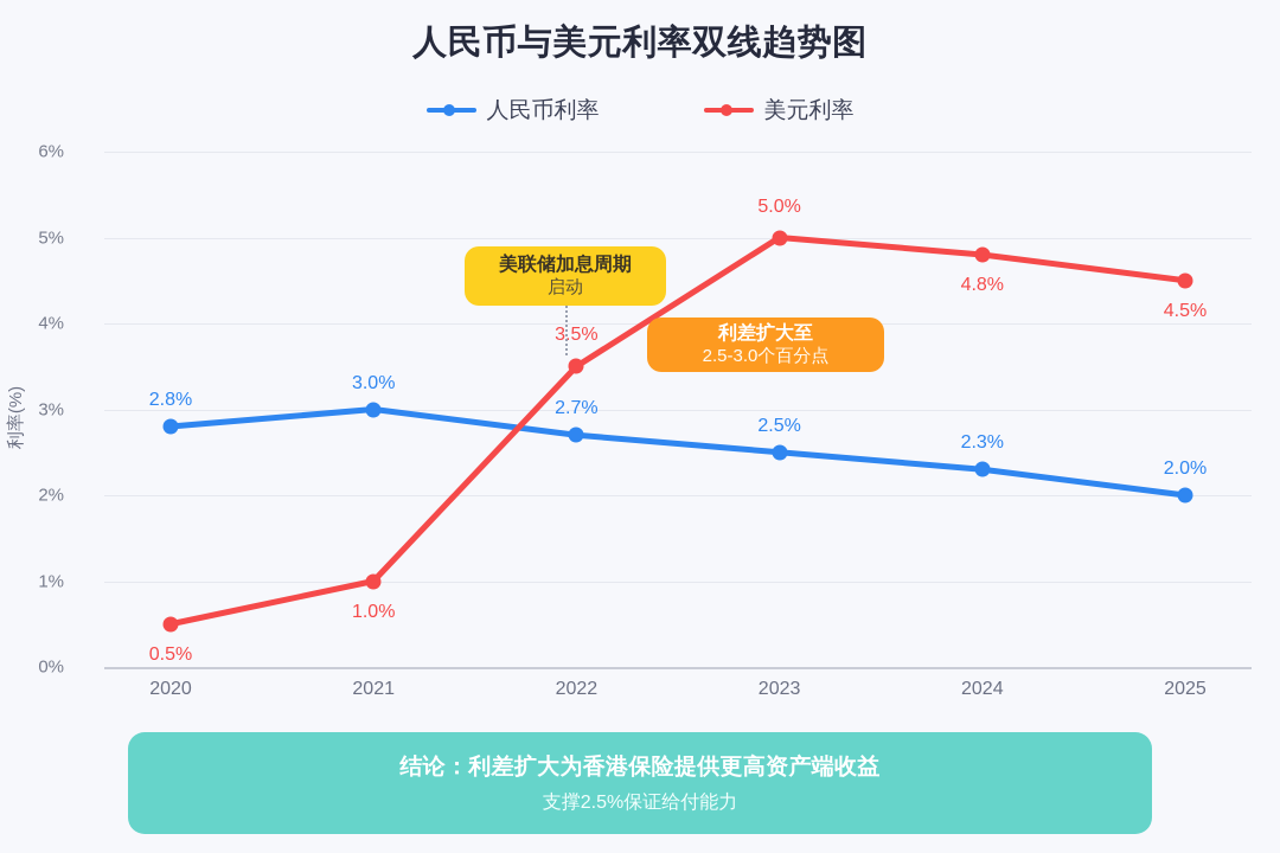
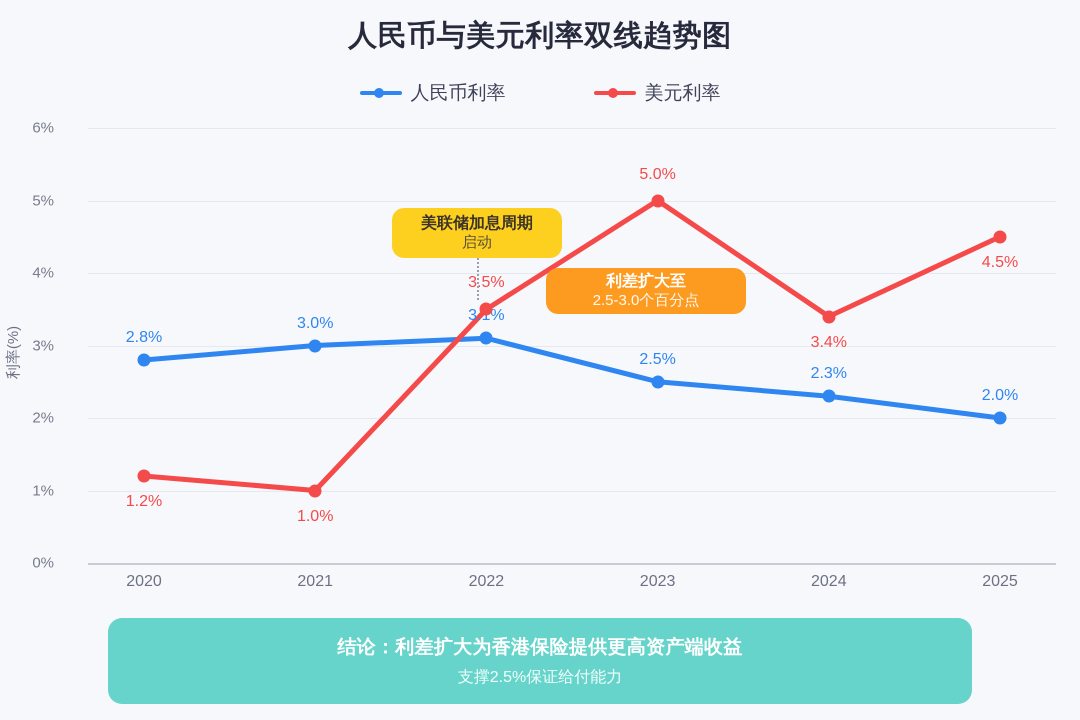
美元利率/2020: 0.5% -> 1.2%
人民币利率/2022: 2.7% -> 3.1%
美元利率/2024: 4.8% -> 3.4%
